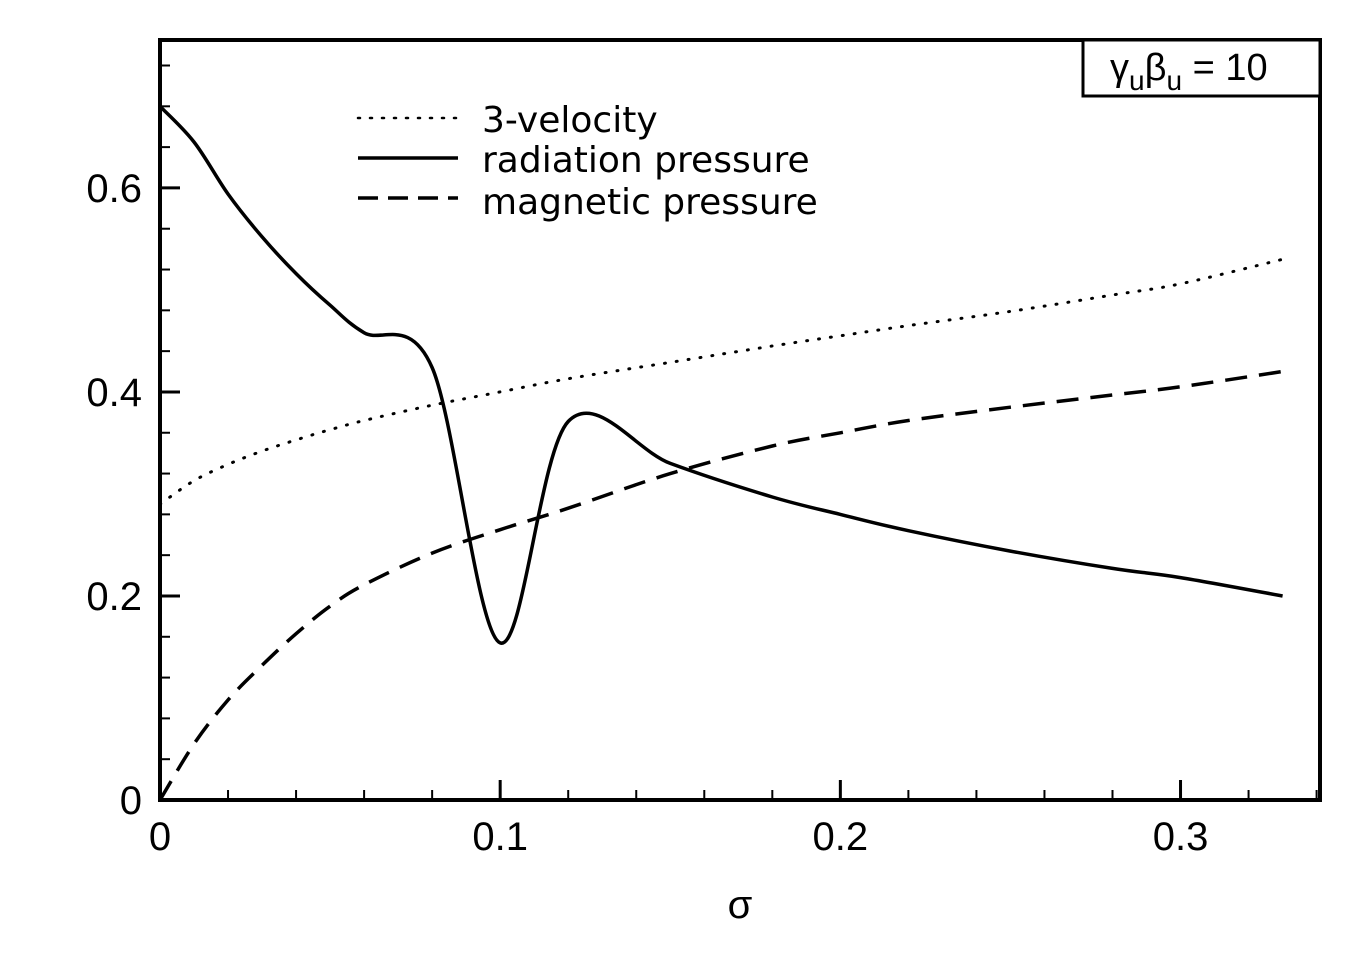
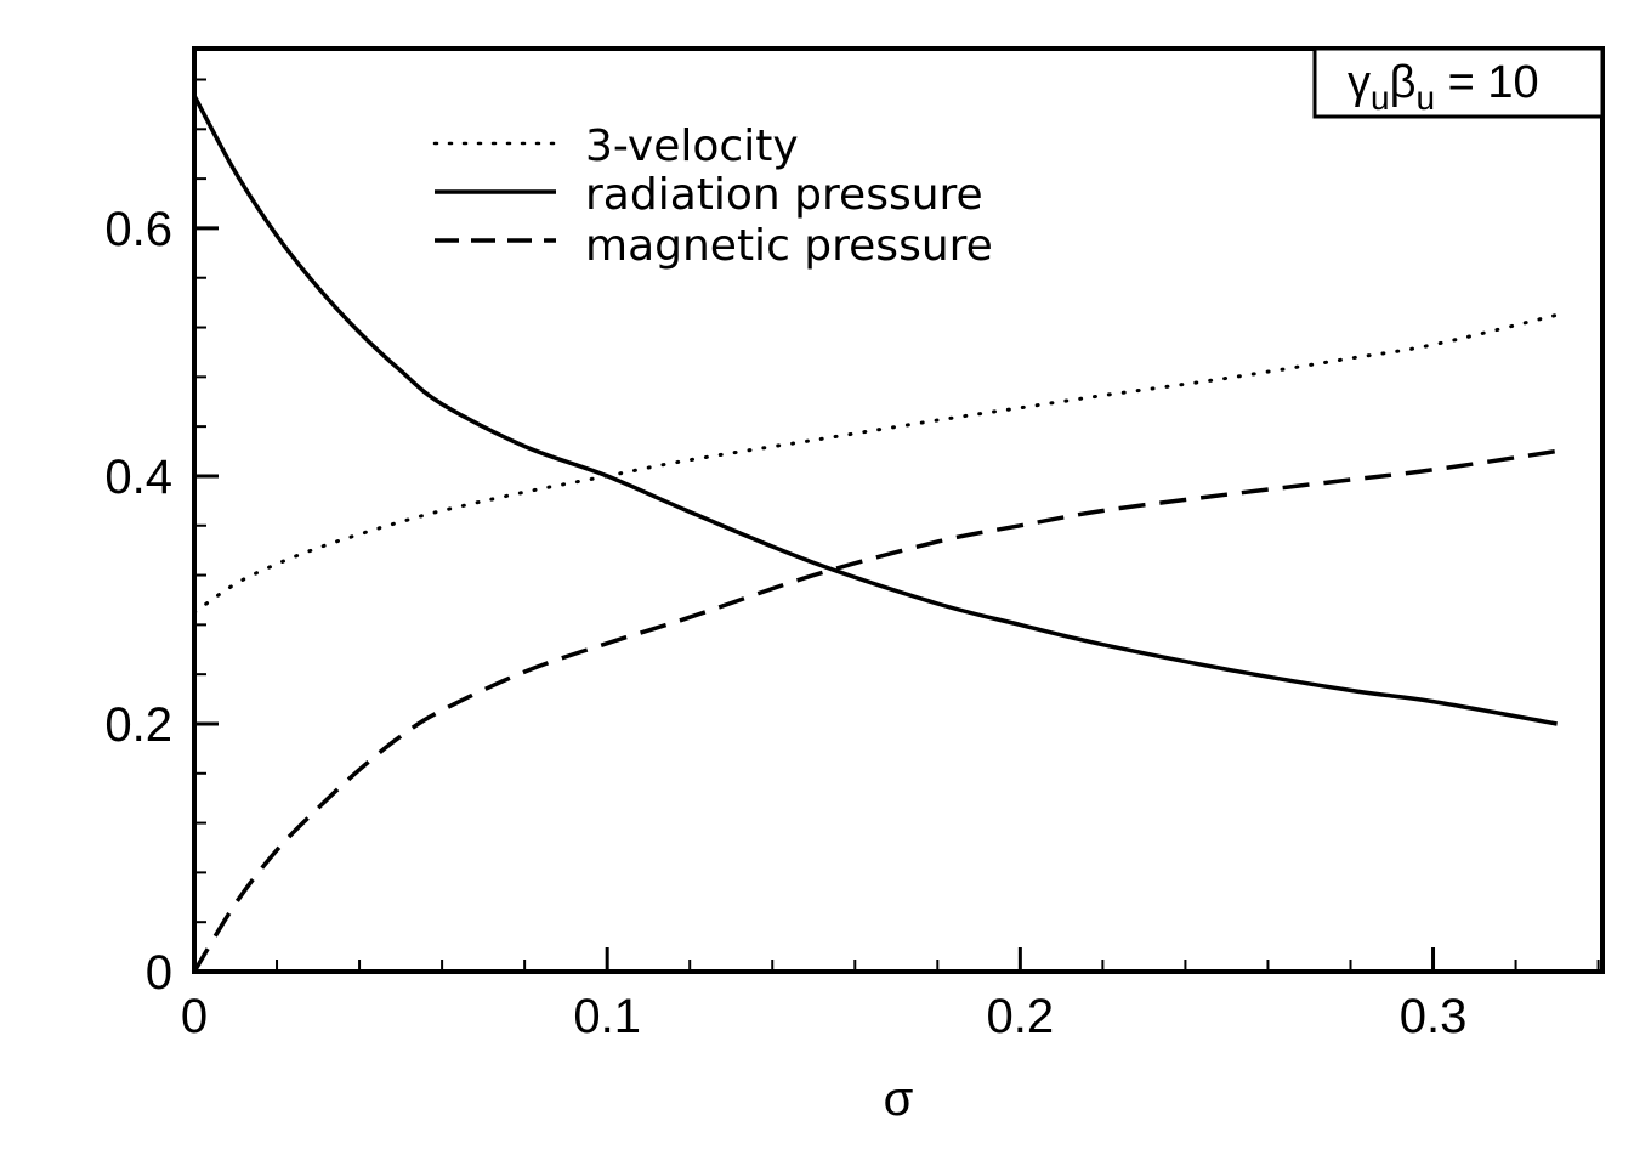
radiation pressure/0: 0.680 -> 0.707
radiation pressure/0.1: 0.154 -> 0.400
